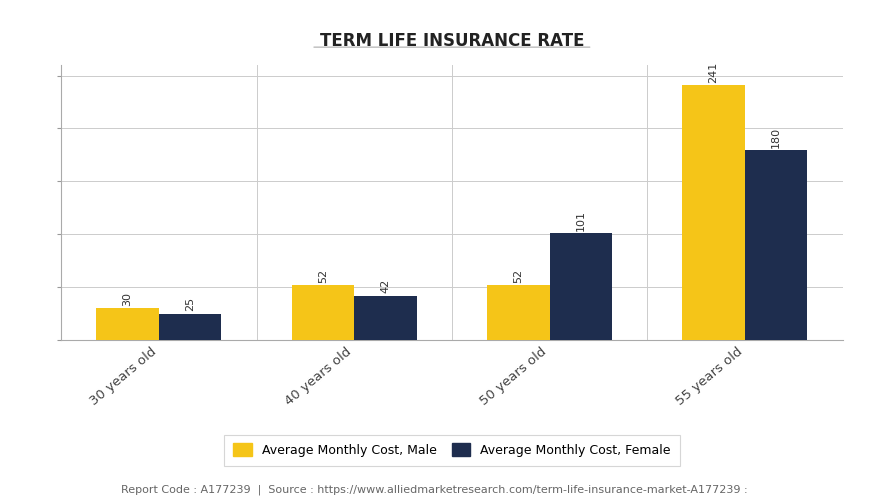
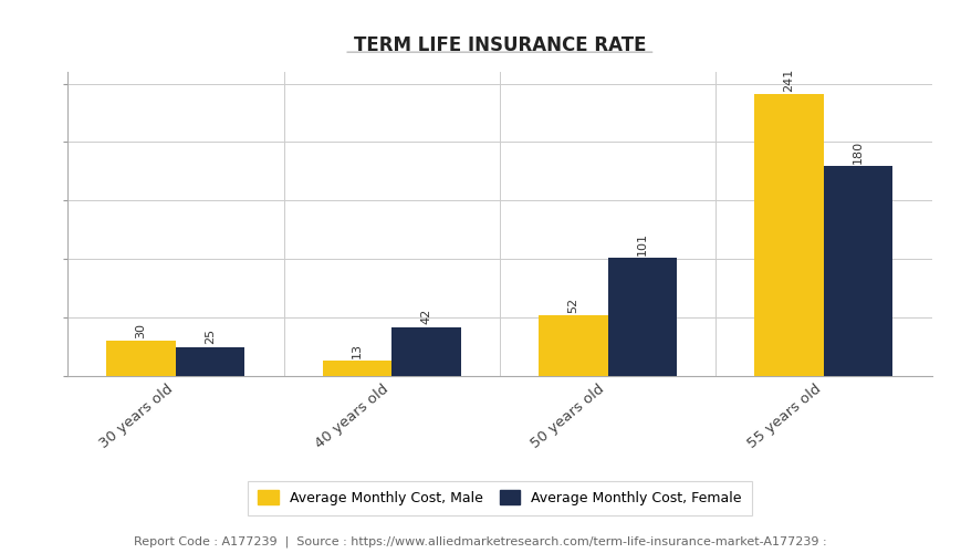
Average Monthly Cost, Male/40 years old: 52 -> 13
